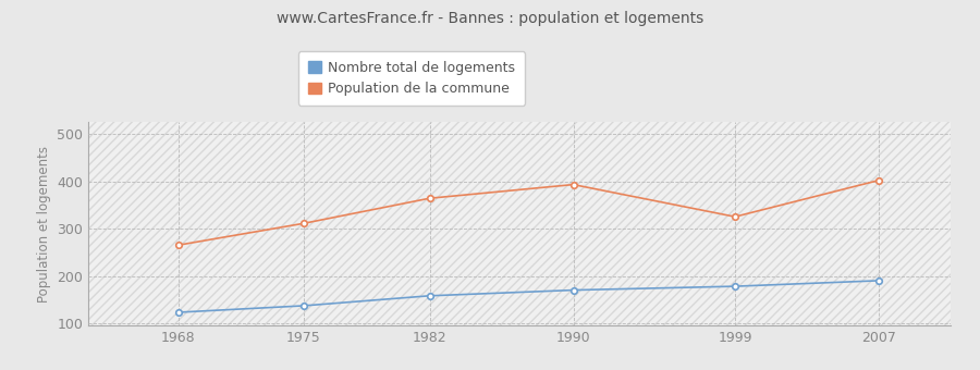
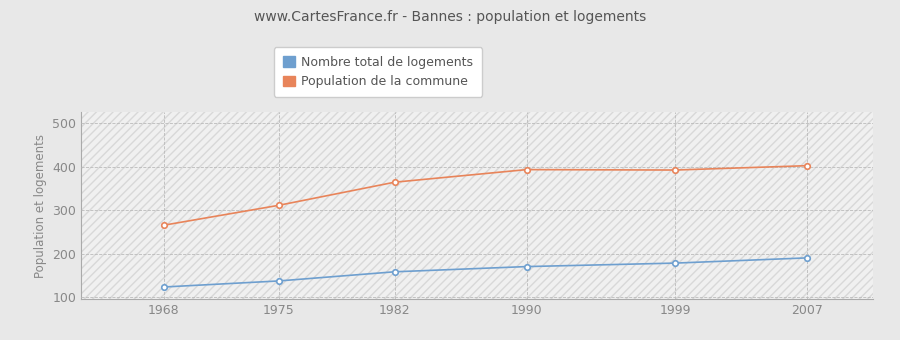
Population de la commune/1999: 325 -> 392
